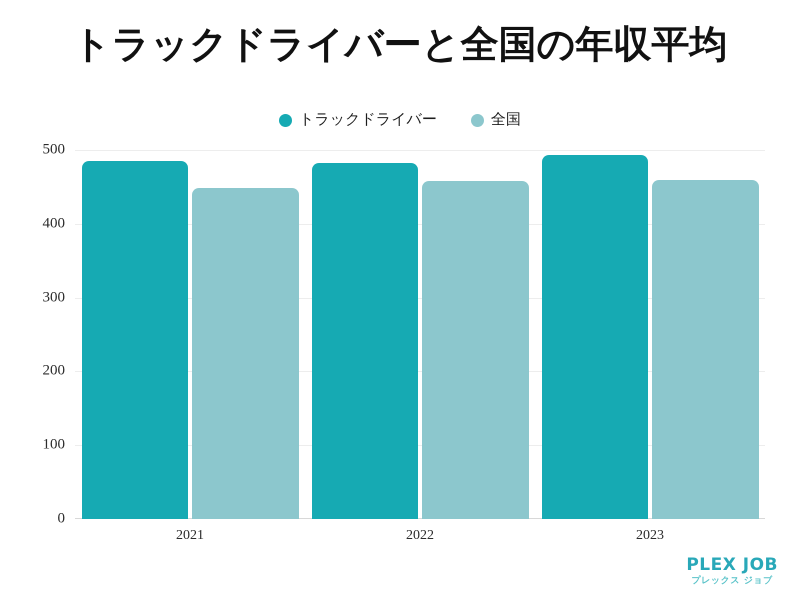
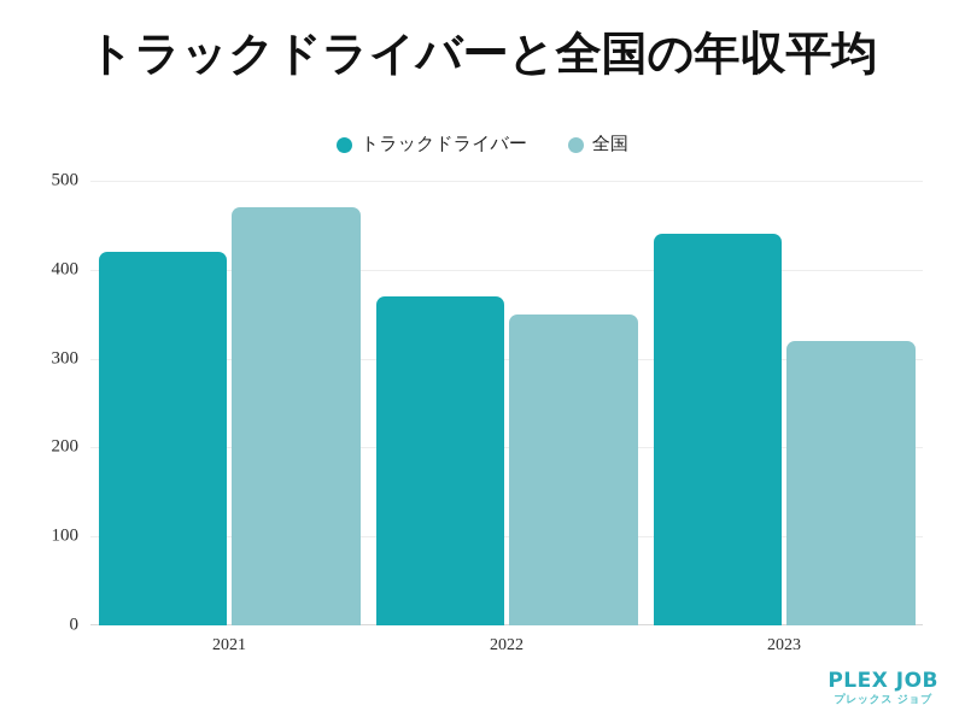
トラックドライバー/2021: 480 -> 420
全国/2021: 450 -> 470
トラックドライバー/2022: 480 -> 370
全国/2022: 460 -> 350
トラックドライバー/2023: 490 -> 440
全国/2023: 460 -> 320
